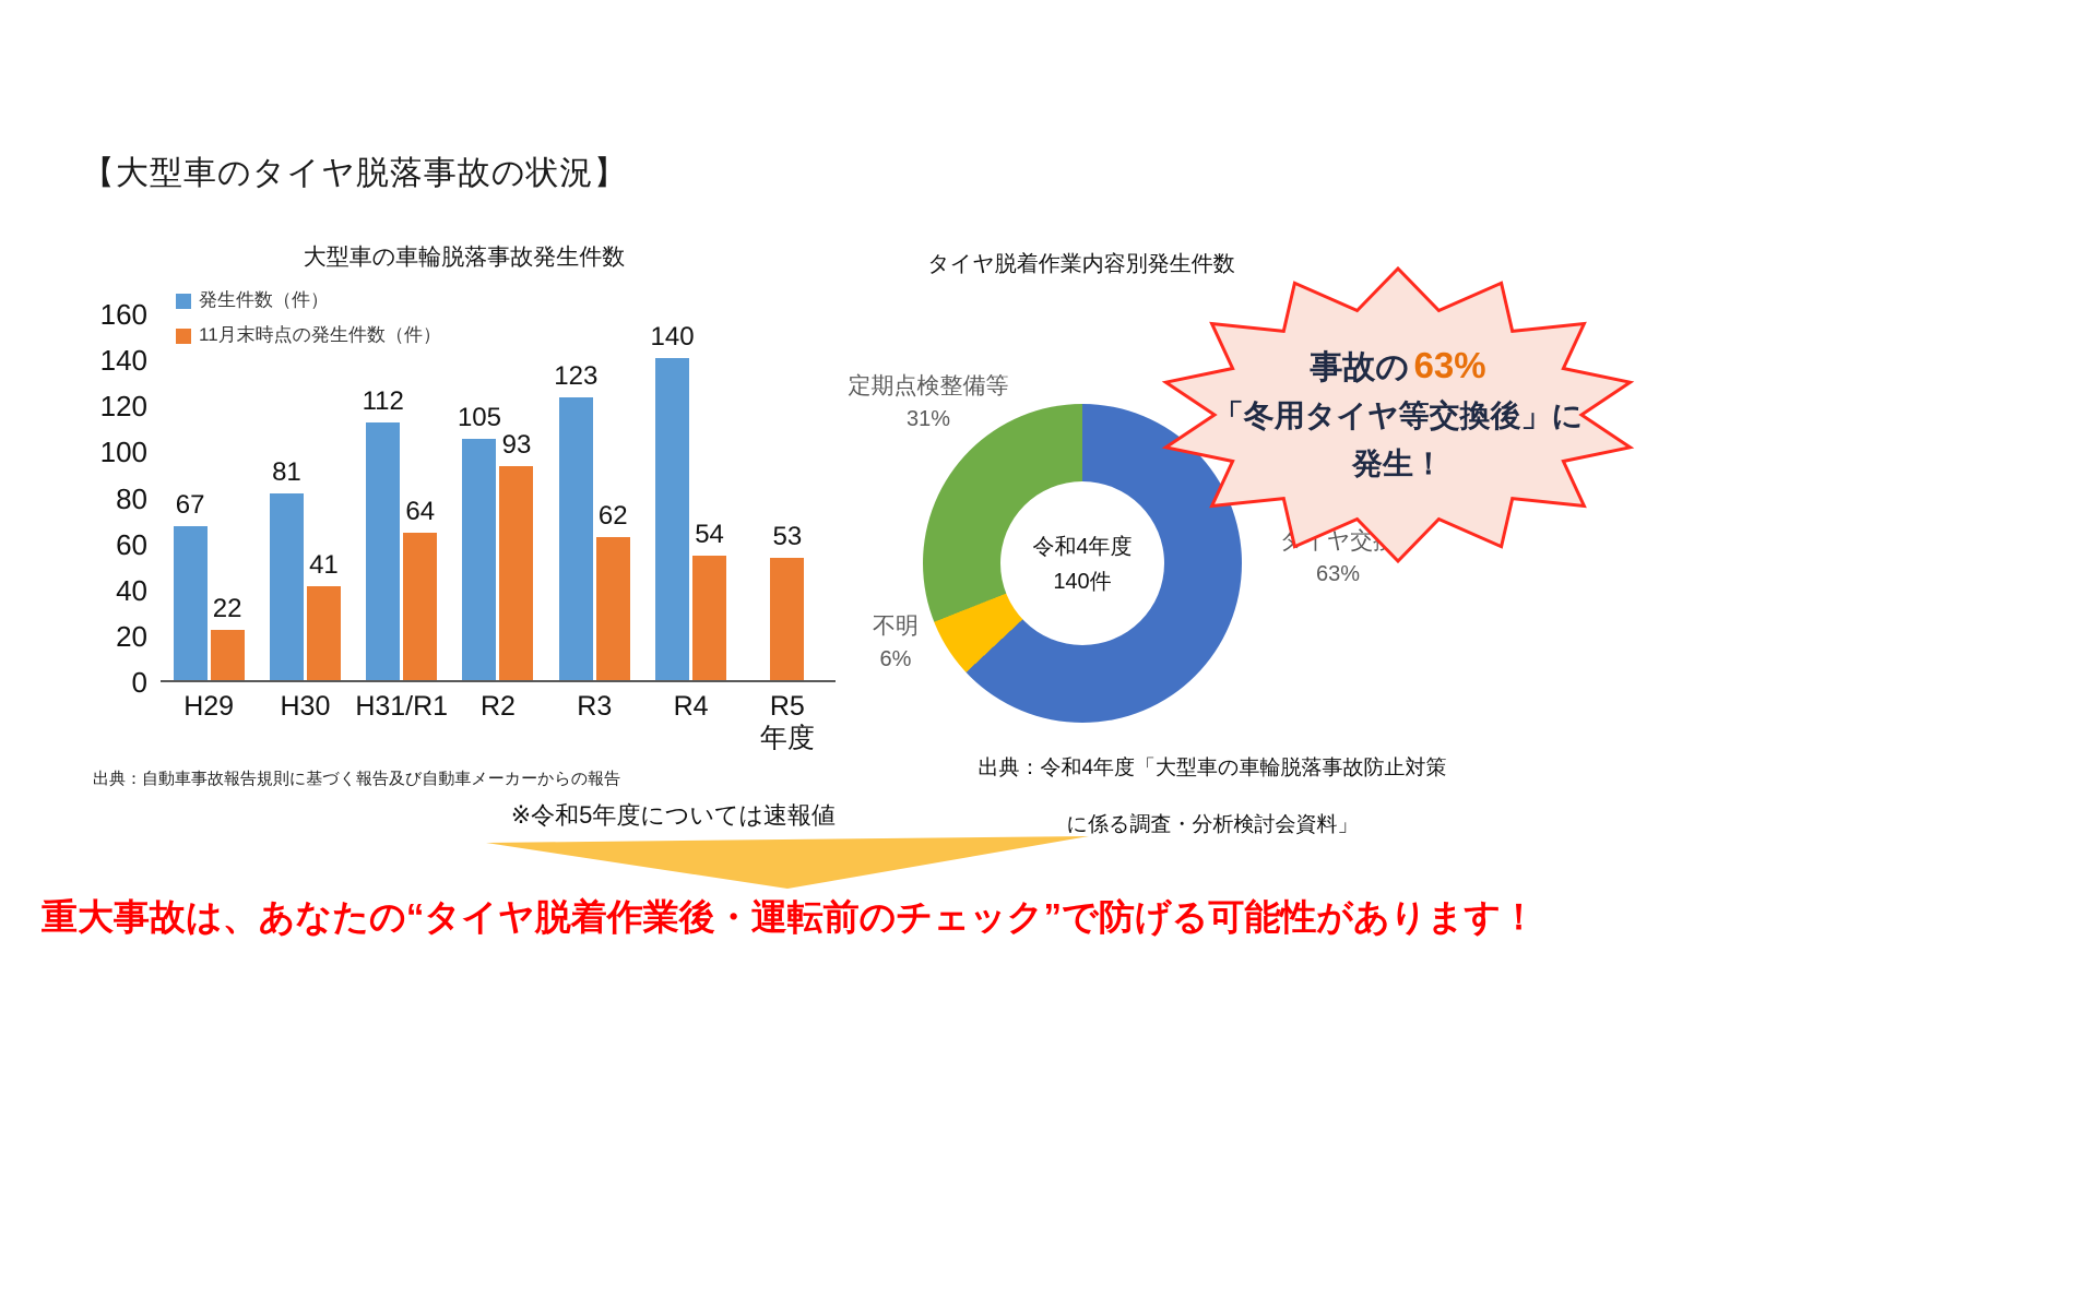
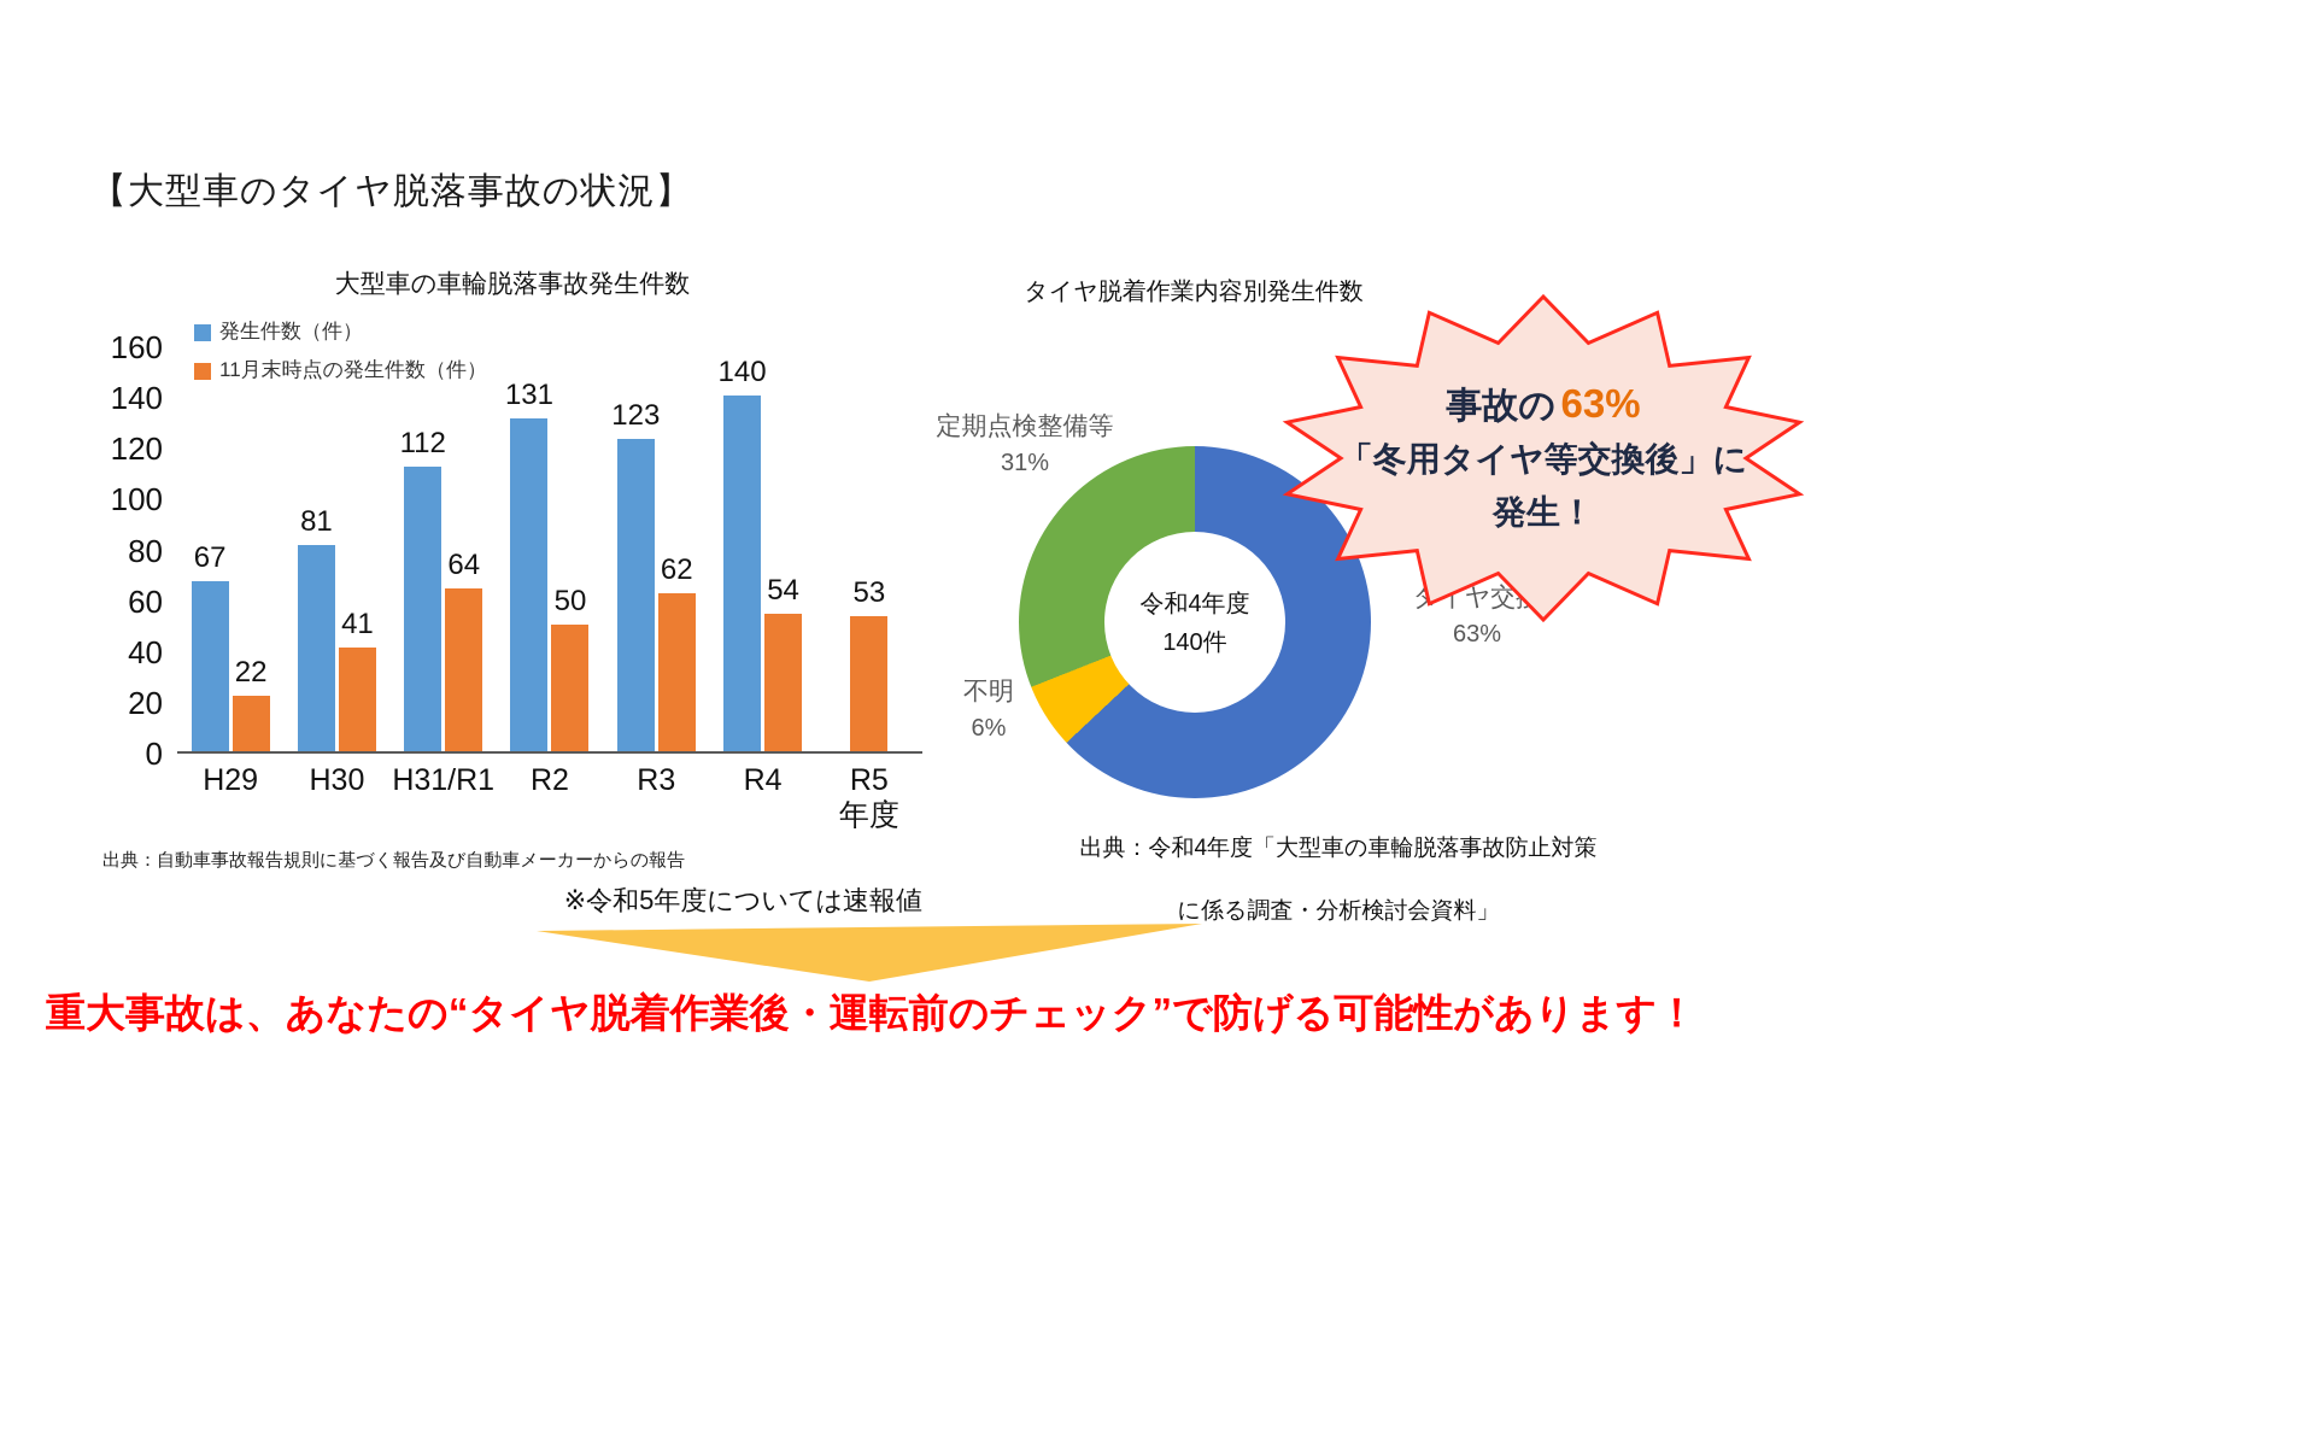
大型車の車輪脱落事故発生件数/発生件数（件）/R2: 105 -> 131
大型車の車輪脱落事故発生件数/11月末時点の発生件数（件）/R2: 93 -> 50
